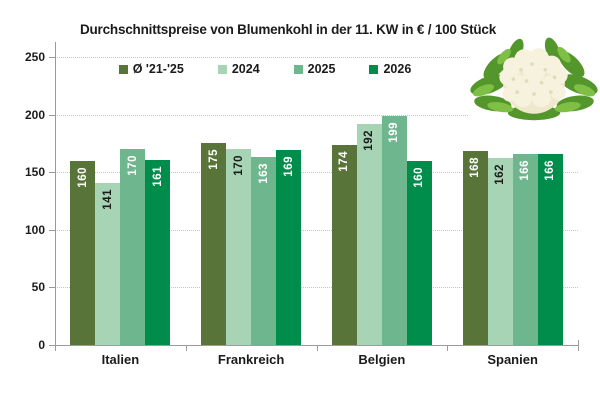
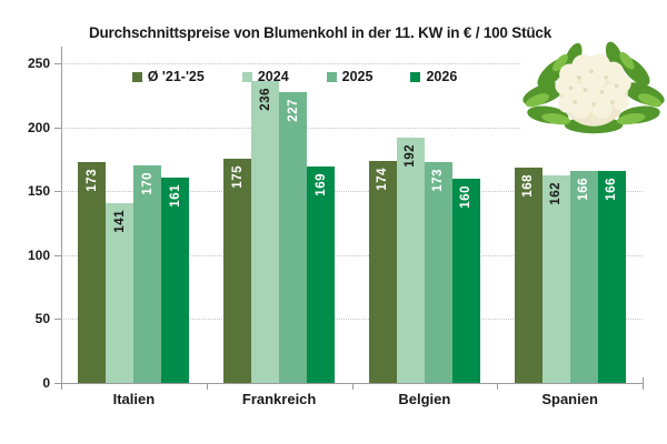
Ø '21-'25/Italien: 160 -> 173
2024/Frankreich: 170 -> 236
2025/Frankreich: 163 -> 227
2025/Belgien: 199 -> 173
